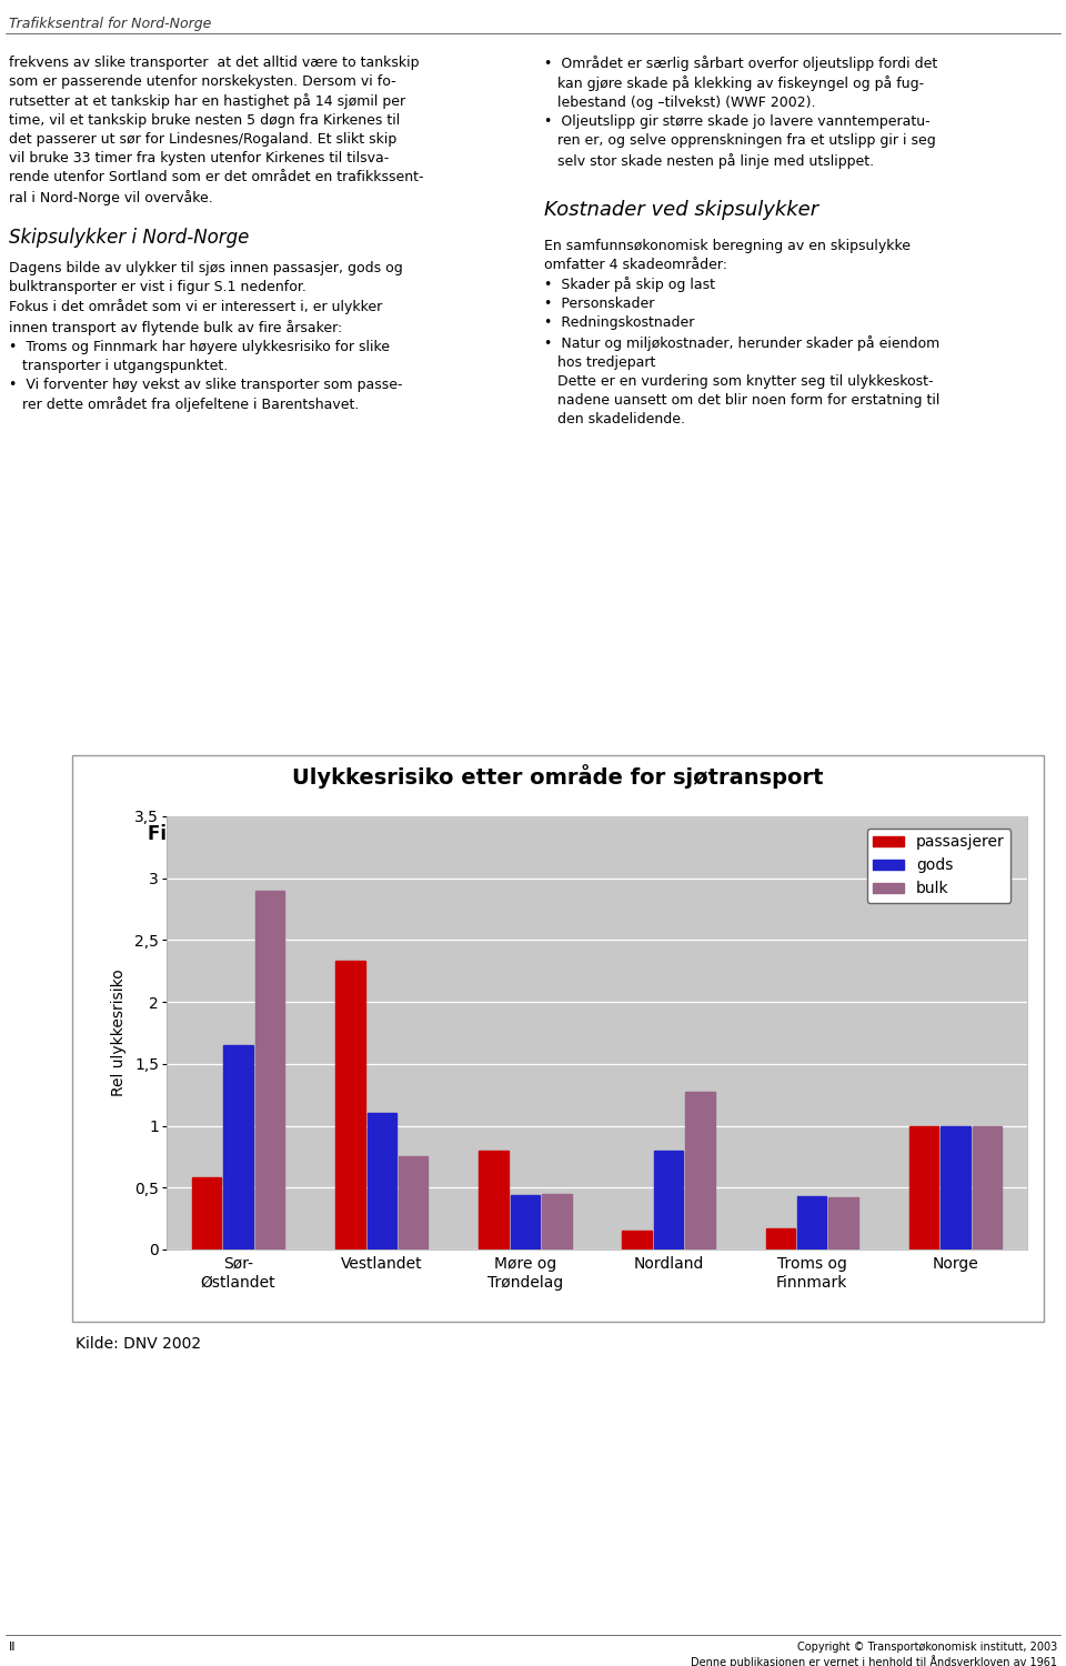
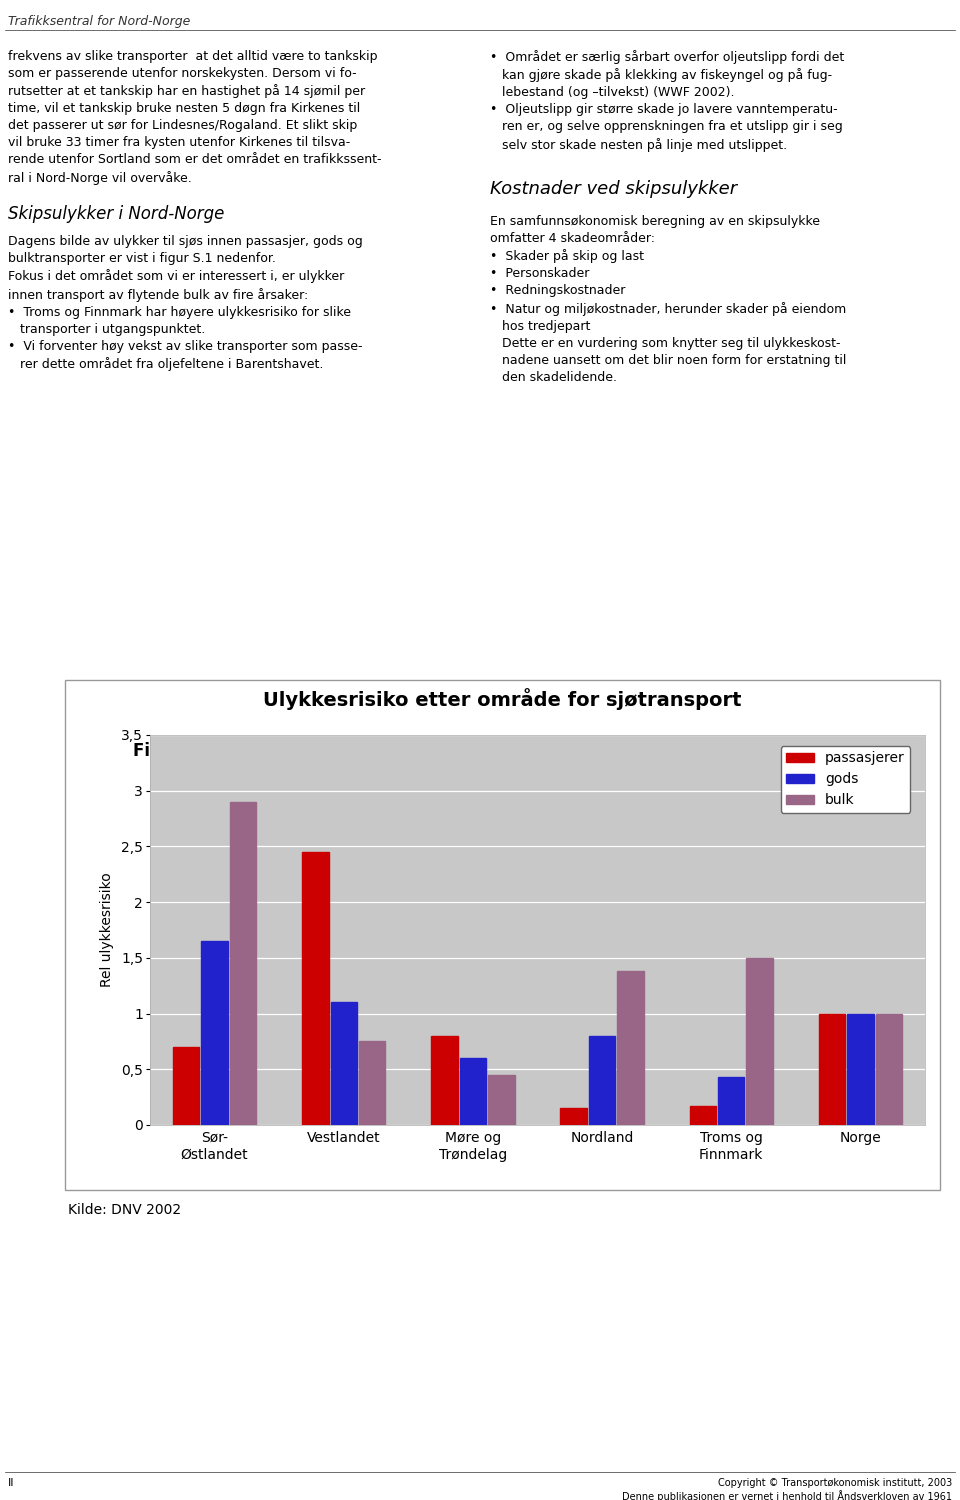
passasjerer/Sør- Østlandet: 0,58 -> 0,70
passasjerer/Vestlandet: 2,33 -> 2,45
gods/Møre og Trøndelag: 0,44 -> 0,60
bulk/Nordland: 1,27 -> 1,38
bulk/Troms og Finnmark: 0,42 -> 1,50
